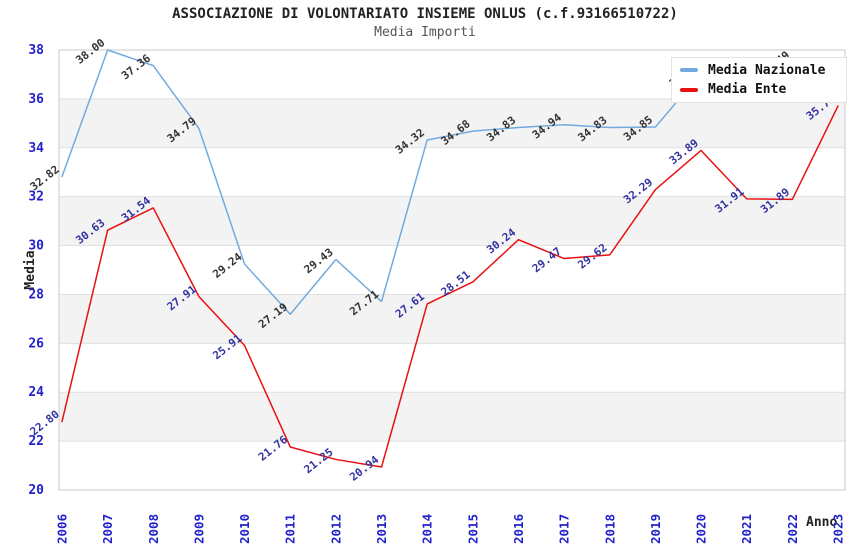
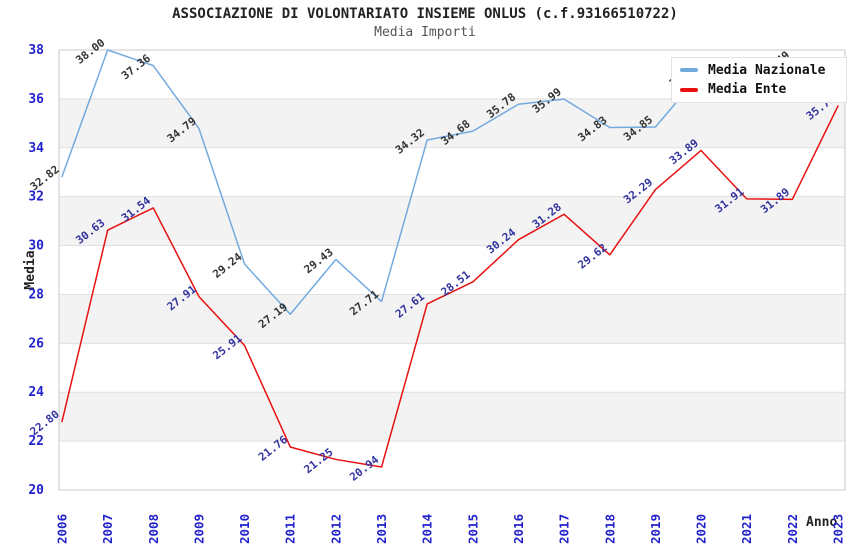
Media Nazionale/2016: 34.83 -> 35.78
Media Nazionale/2017: 34.94 -> 35.99
Media Ente/2017: 29.47 -> 31.28
